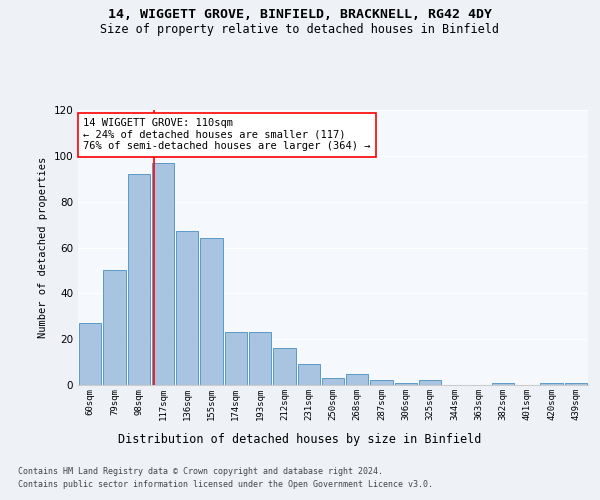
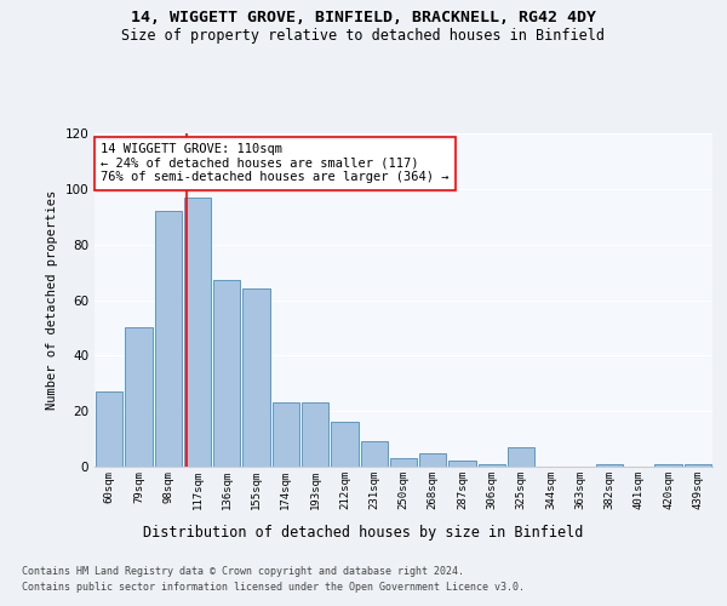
325sqm: 2 -> 7
